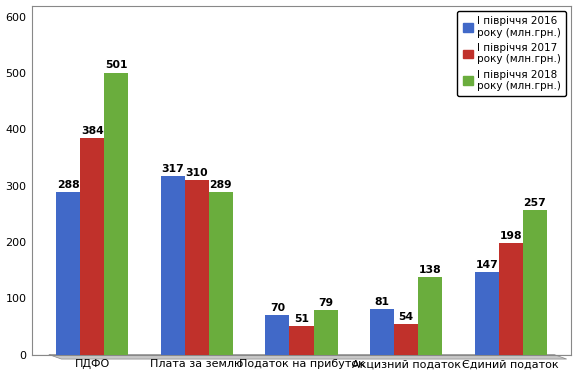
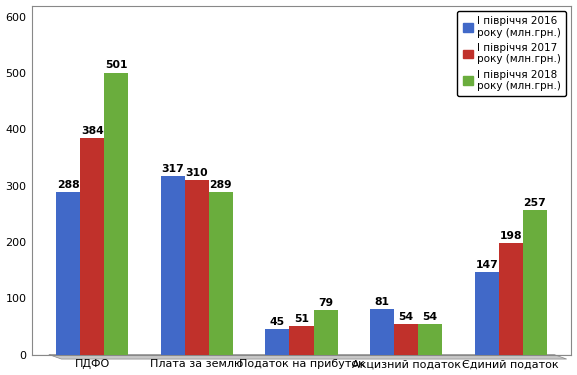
І півріччя 2016 року (млн.грн.)/Податок на прибуток: 70 -> 45
І півріччя 2018 року (млн.грн.)/Акцизний податок: 138 -> 54
